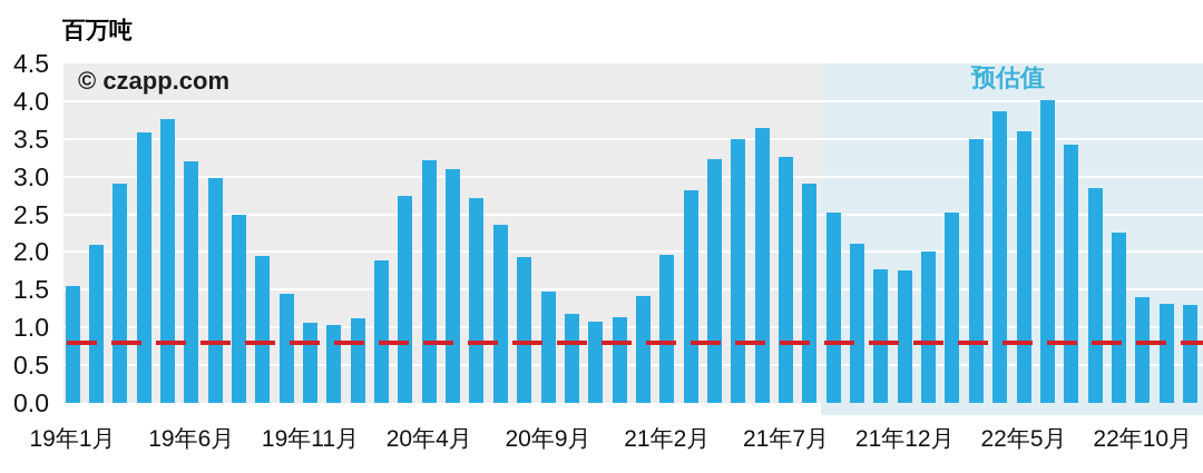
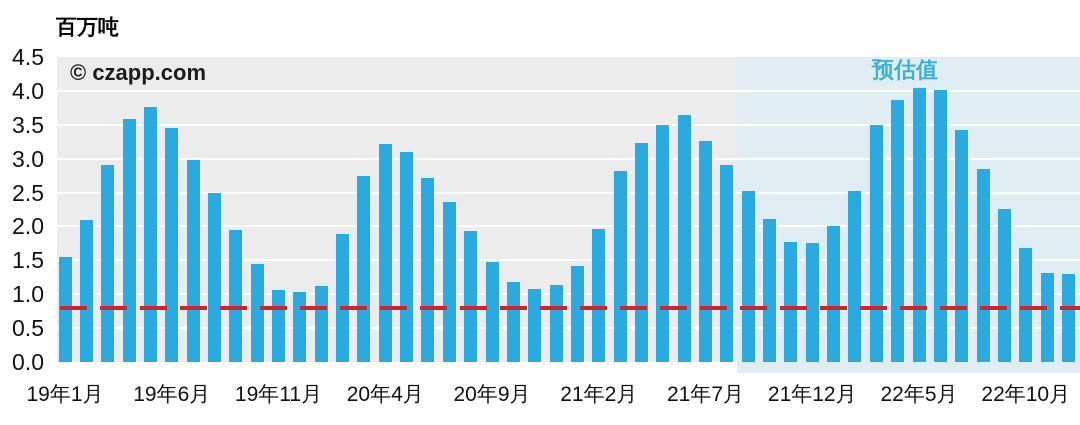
19年6月: 3.2 -> 3.5
22年5月: 3.6 -> 4.0
22年10月: 1.4 -> 1.7
